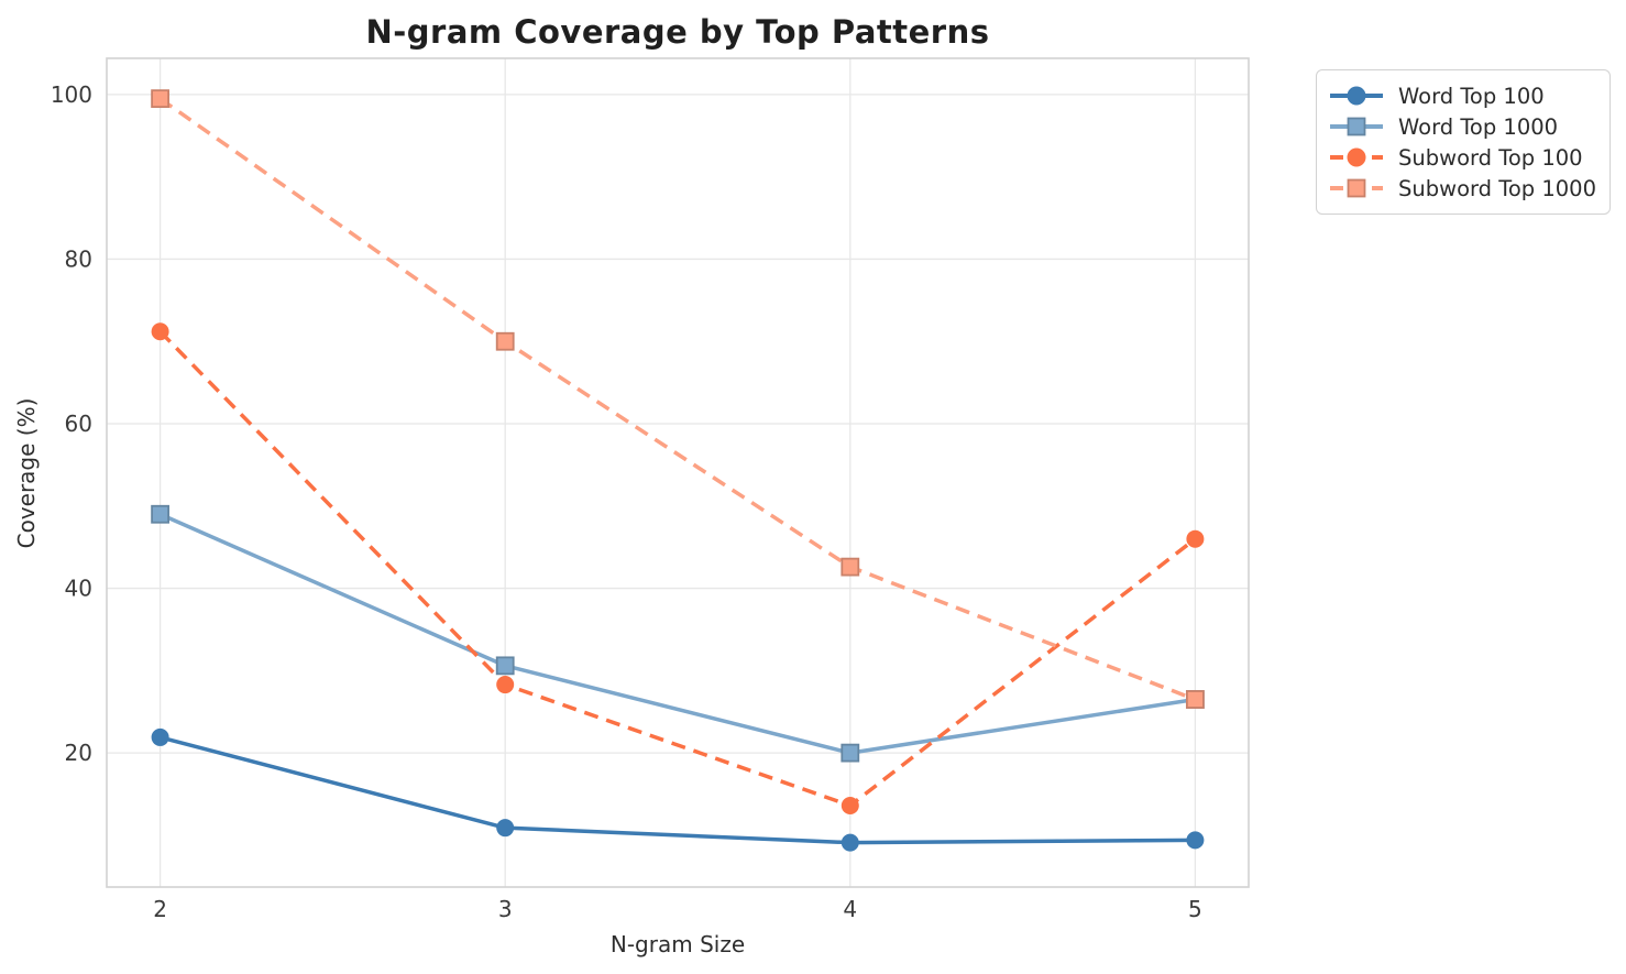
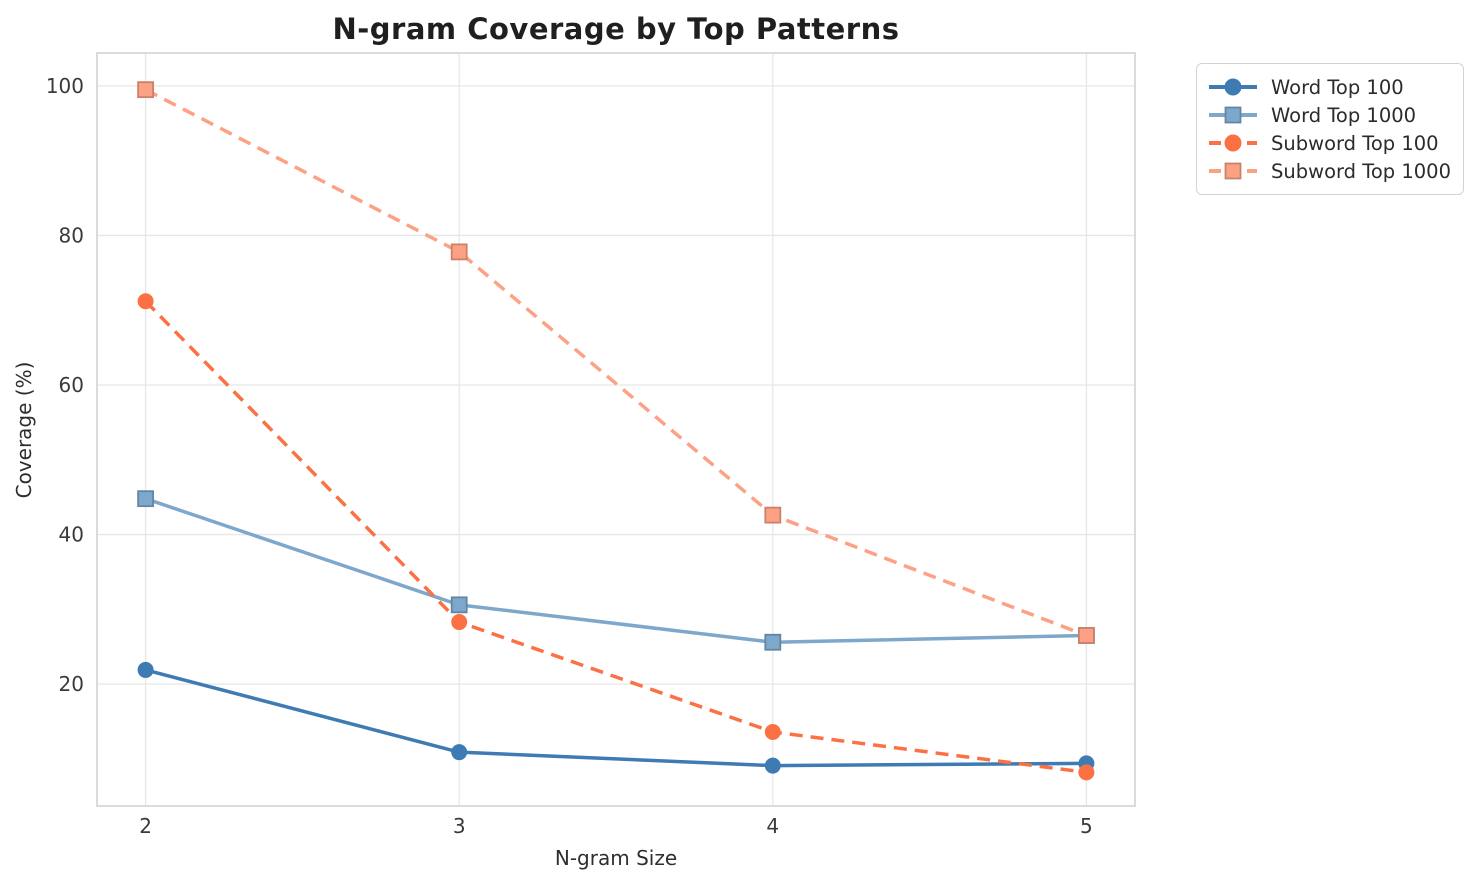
Word Top 1000/2: 49 -> 45
Subword Top 1000/3: 70 -> 78
Word Top 1000/4: 20 -> 26
Subword Top 100/5: 46 -> 8
